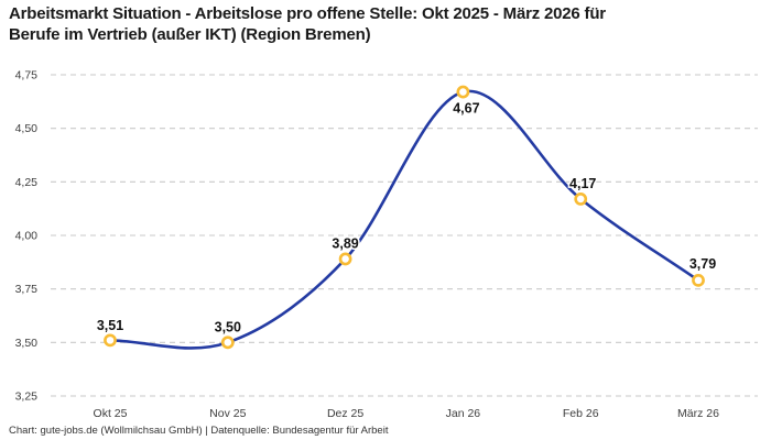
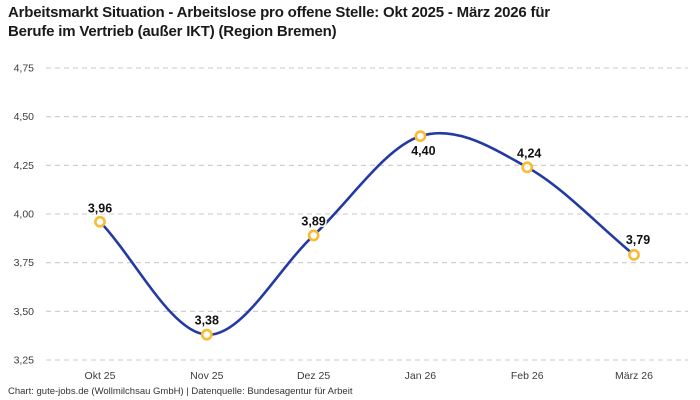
Okt 25: 3,51 -> 3,96
Nov 25: 3,50 -> 3,38
Jan 26: 4,67 -> 4,40
Feb 26: 4,17 -> 4,24
